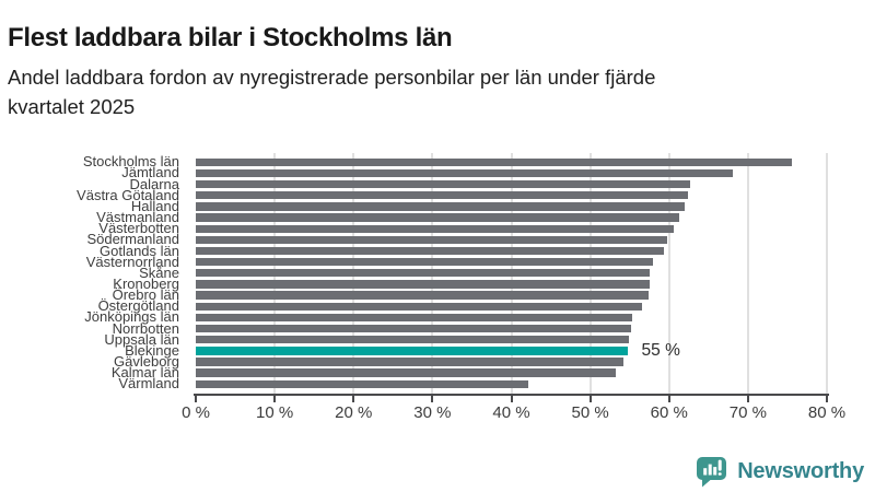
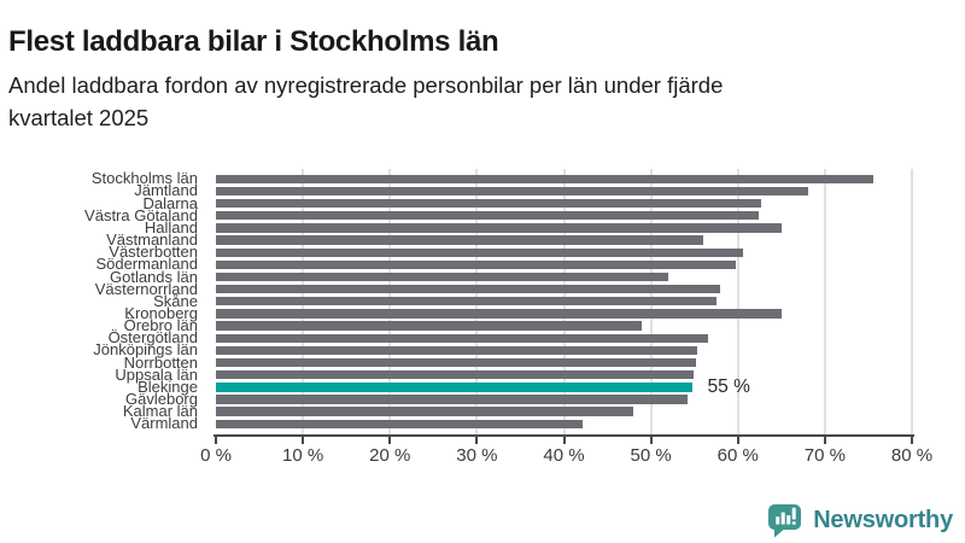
Halland: 62% -> 65%
Västmanland: 61% -> 56%
Gotlands län: 59% -> 52%
Kronoberg: 58% -> 65%
Örebro län: 57% -> 49%
Kalmar län: 53% -> 48%
